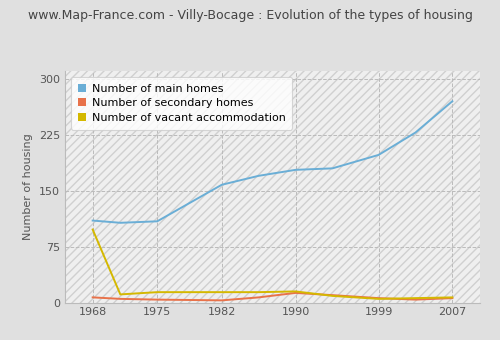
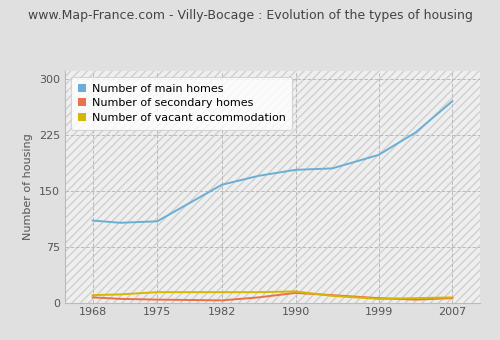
Number of vacant accommodation/1968: 98 -> 10
